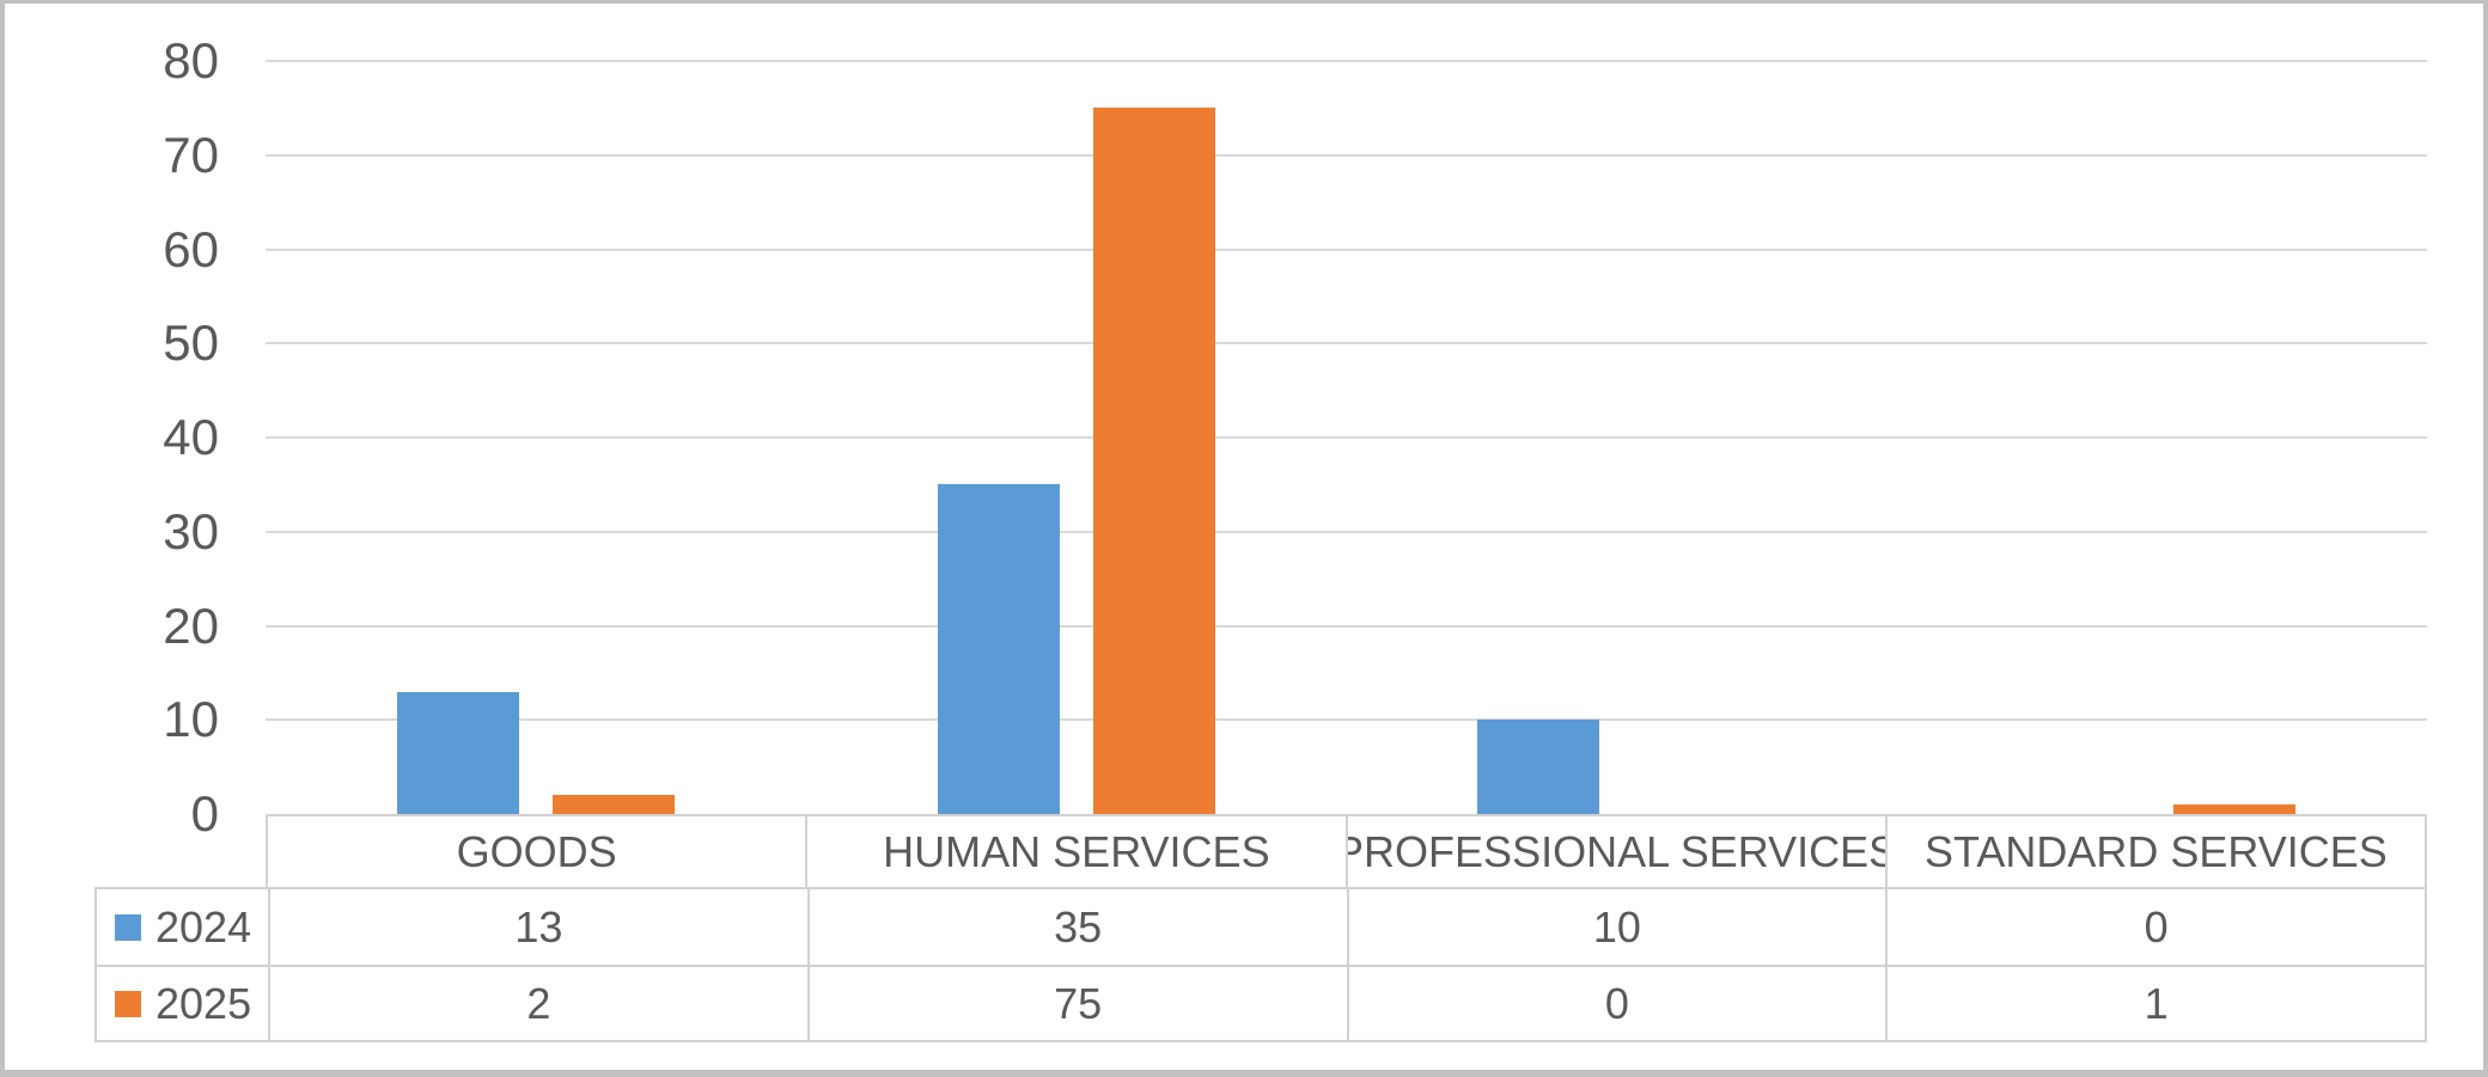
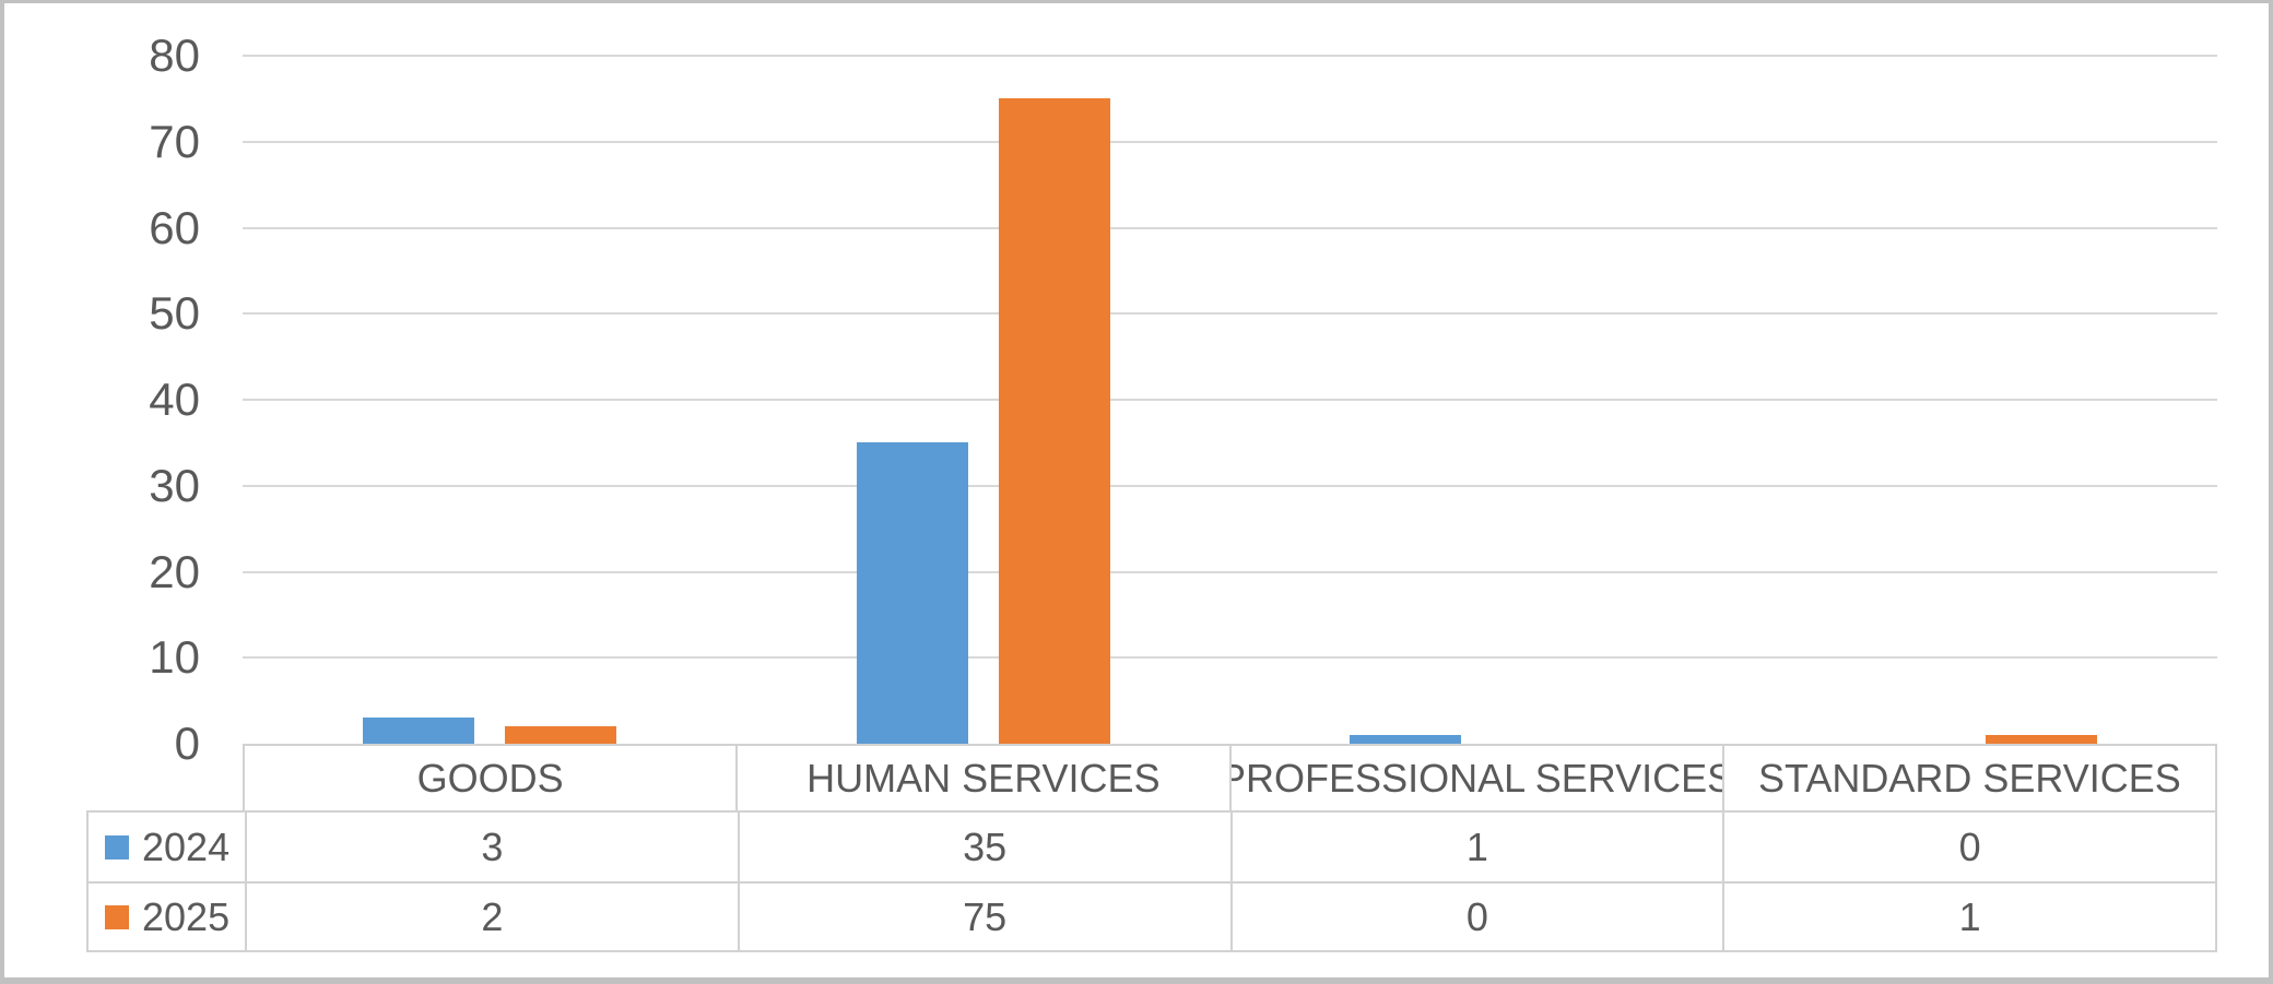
2024/GOODS: 13 -> 3
2024/PROFESSIONAL SERVICES: 10 -> 1
